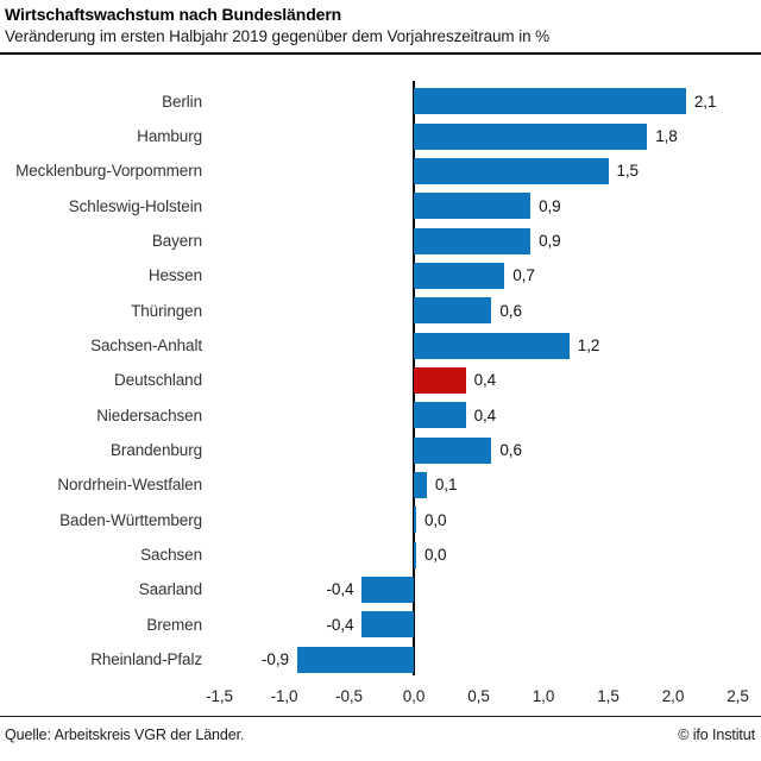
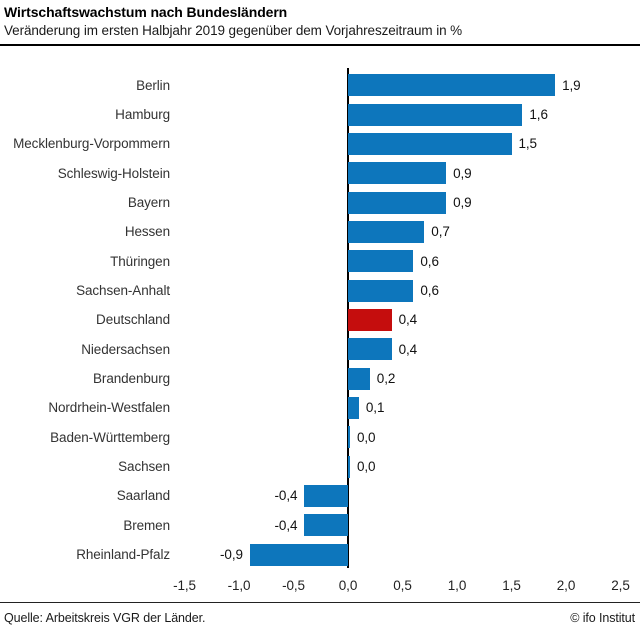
Berlin: 2,1 -> 1,9
Hamburg: 1,8 -> 1,6
Sachsen-Anhalt: 1,2 -> 0,6
Brandenburg: 0,6 -> 0,2
